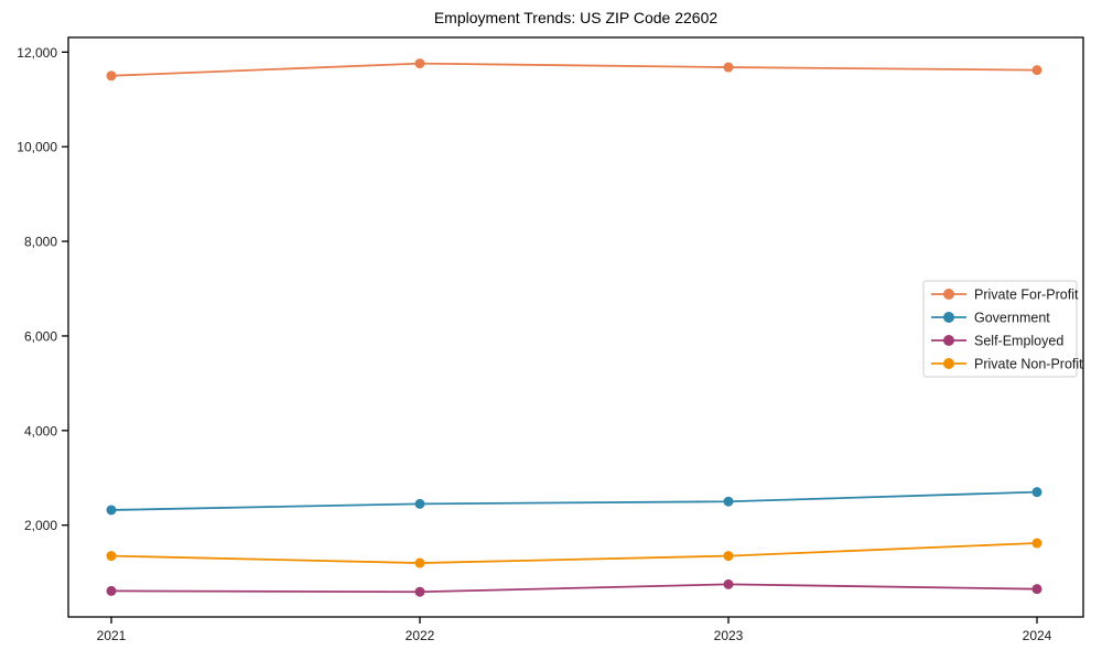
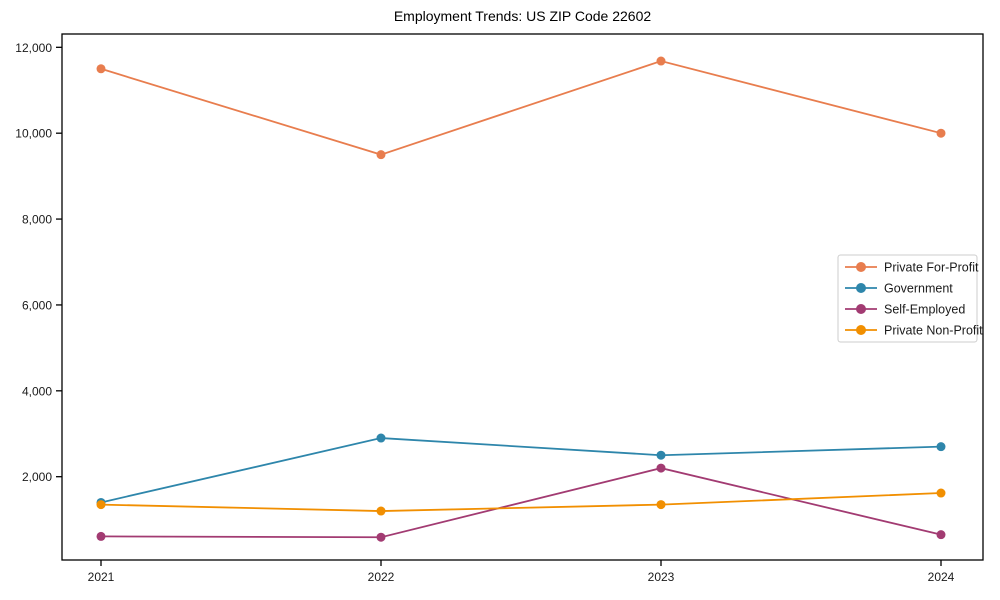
Government/2021: 2300 -> 1400
Private For-Profit/2022: 11800 -> 9500
Government/2022: 2400 -> 2900
Self-Employed/2023: 800 -> 2200
Private For-Profit/2024: 11600 -> 10000
